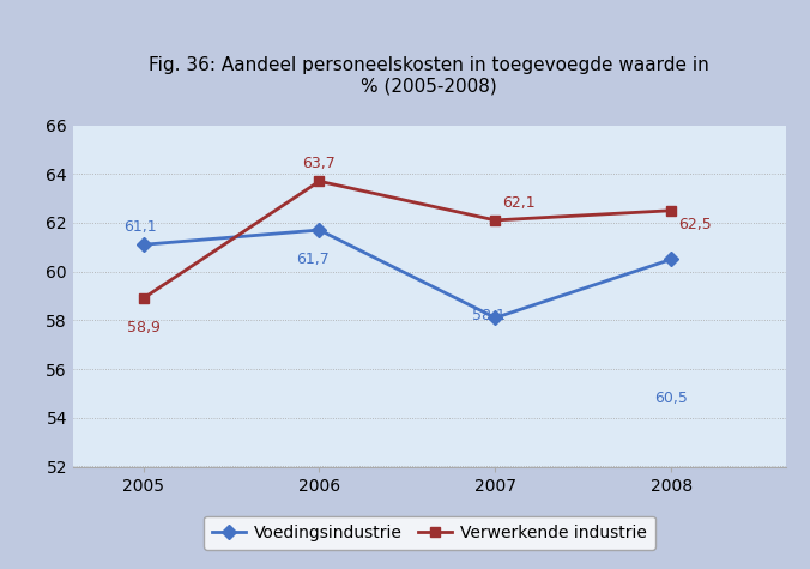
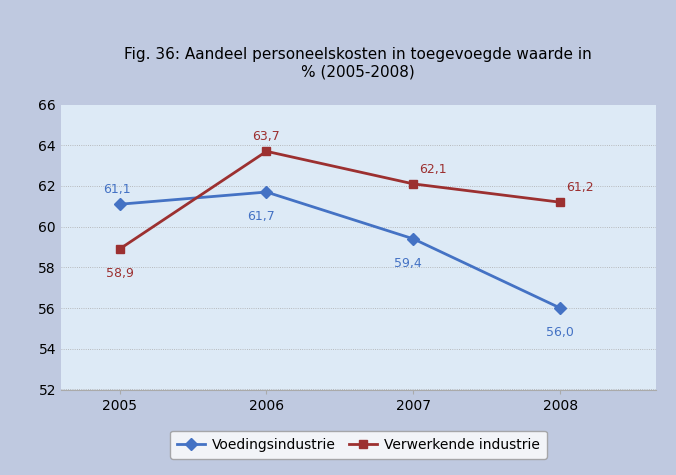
Voedingsindustrie/2007: 58,1 -> 59,4
Voedingsindustrie/2008: 60,5 -> 56,0
Verwerkende industrie/2008: 62,5 -> 61,2
